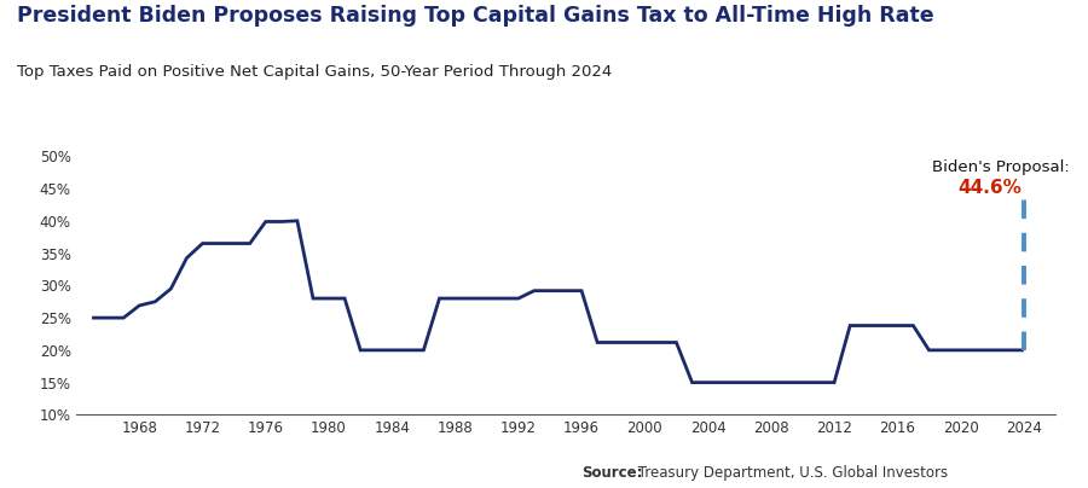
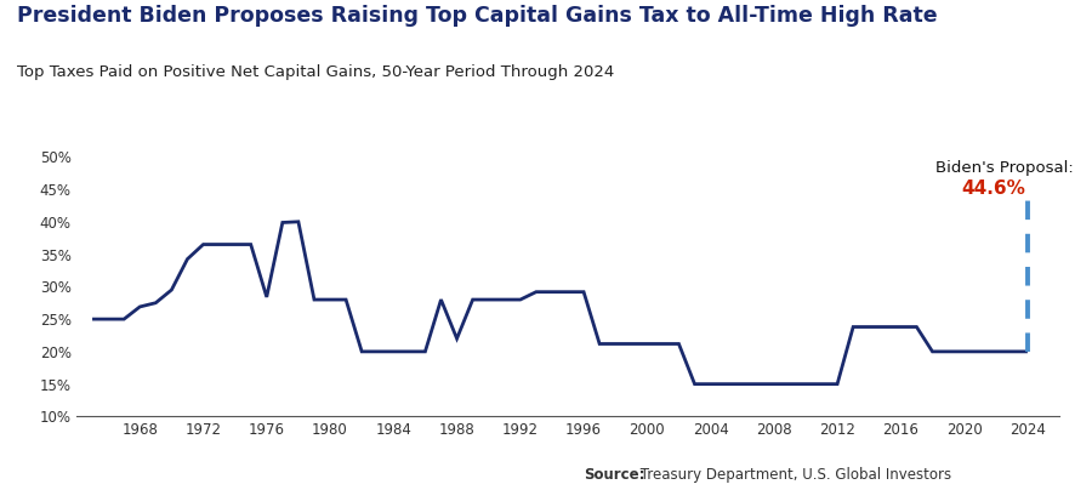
1976: 39.9% -> 28.4%
1988: 28.0% -> 22.0%
